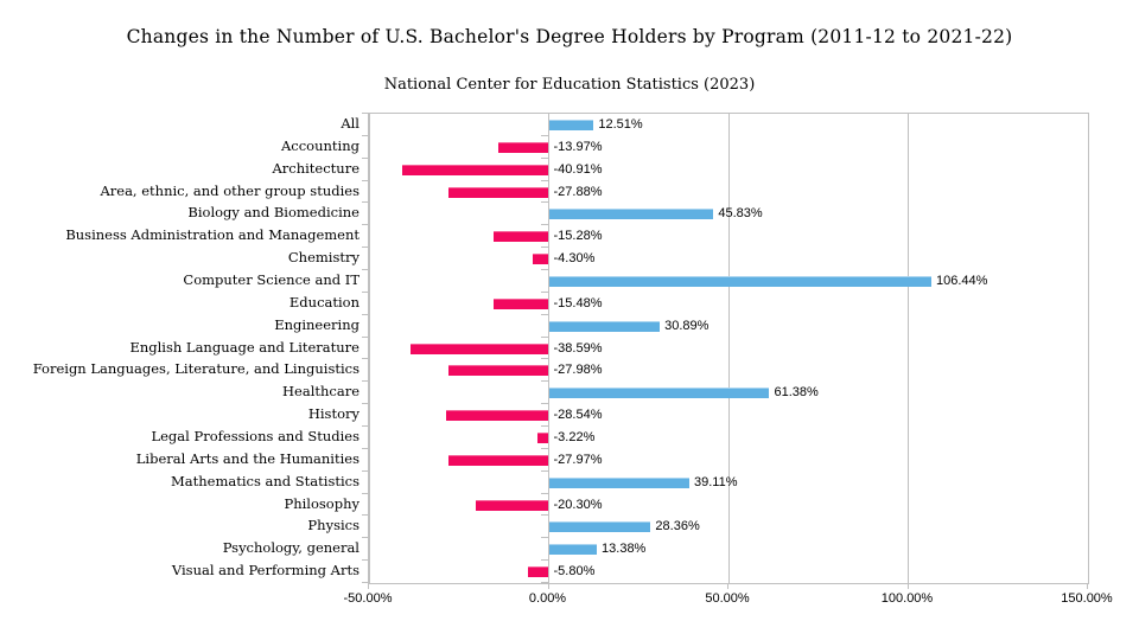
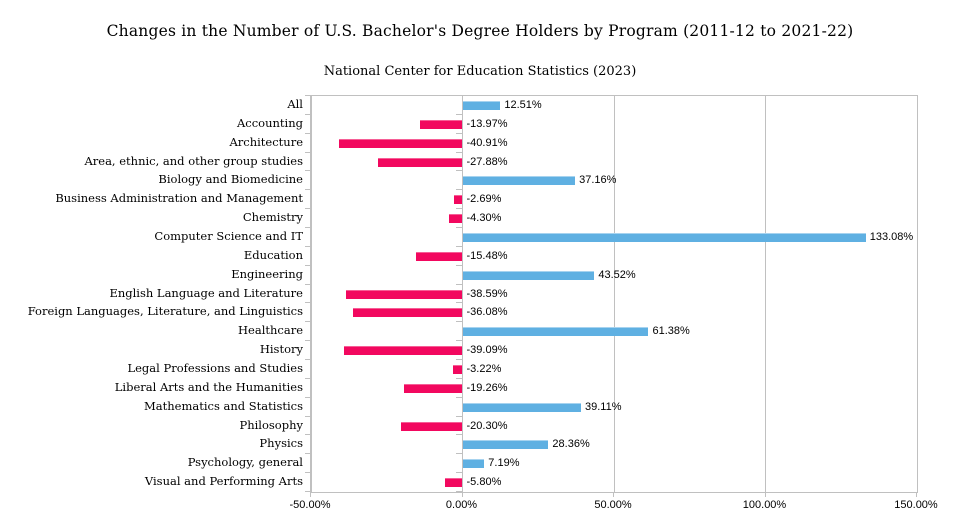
Biology and Biomedicine: 45.83% -> 37.16%
Business Administration and Management: -15.28% -> -2.69%
Computer Science and IT: 106.44% -> 133.08%
Engineering: 30.89% -> 43.52%
Foreign Languages, Literature, and Linguistics: -27.98% -> -36.08%
History: -28.54% -> -39.09%
Liberal Arts and the Humanities: -27.97% -> -19.26%
Psychology, general: 13.38% -> 7.19%
